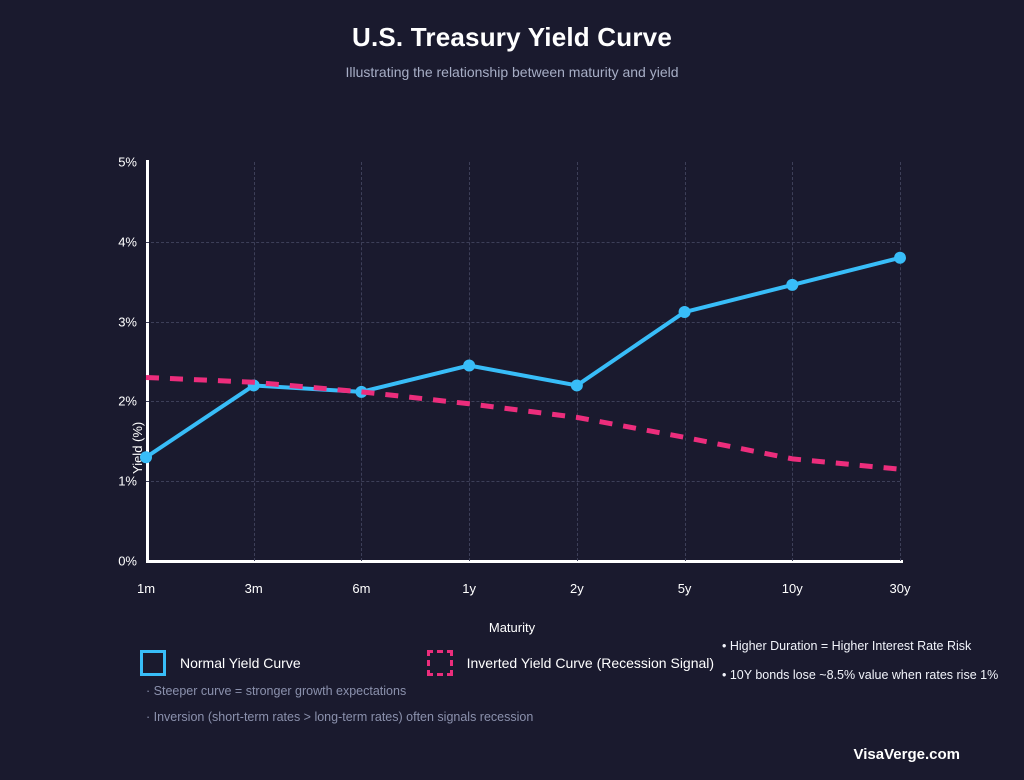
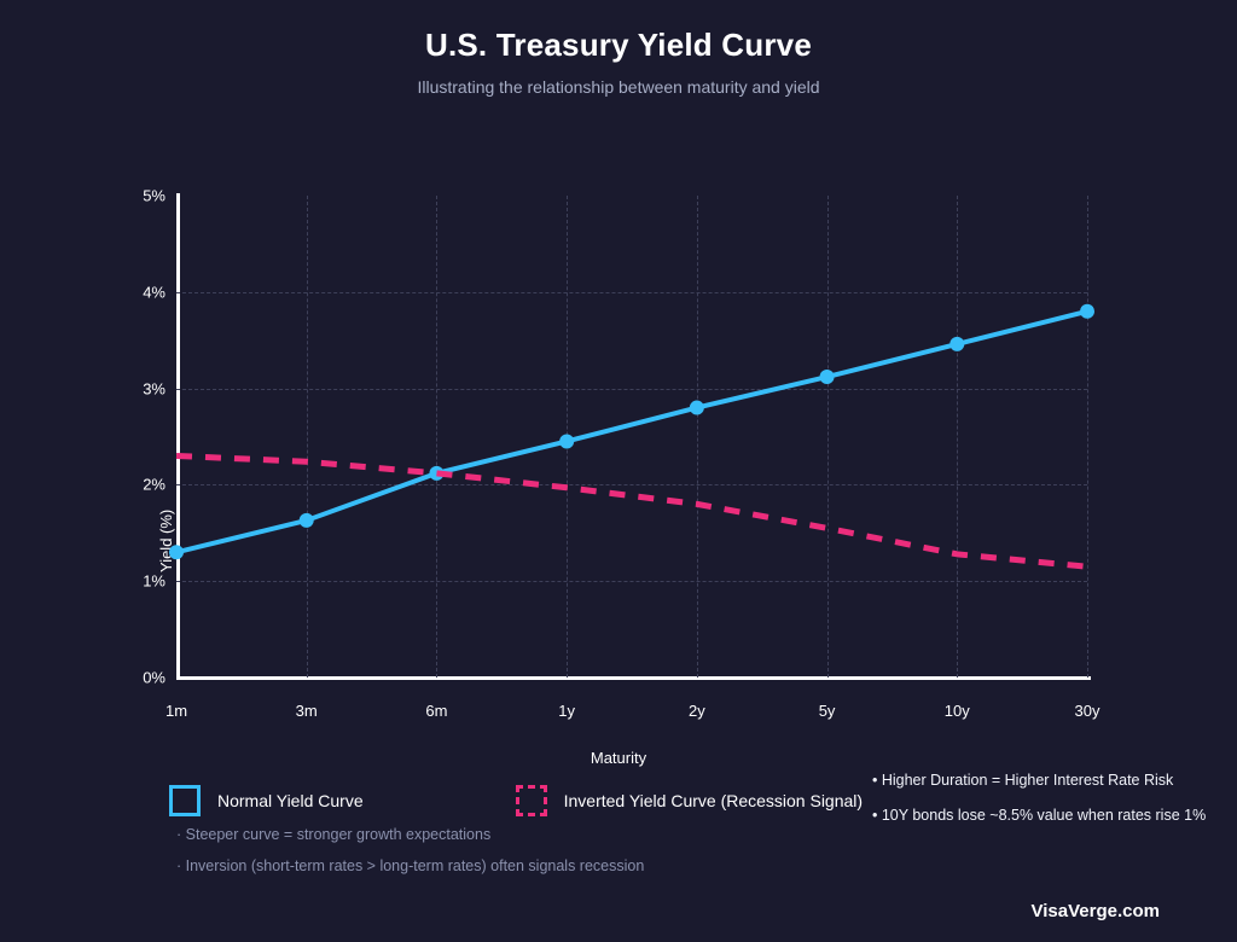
Normal Yield Curve/3m: 2.2% -> 1.6%
Normal Yield Curve/2y: 2.2% -> 2.8%
